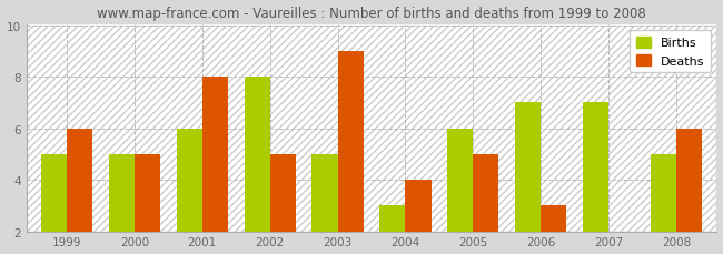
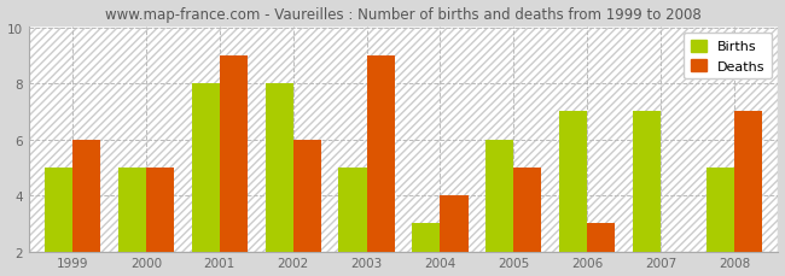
Births/2001: 6 -> 8
Deaths/2001: 8 -> 9
Deaths/2002: 5 -> 6
Deaths/2008: 6 -> 7
